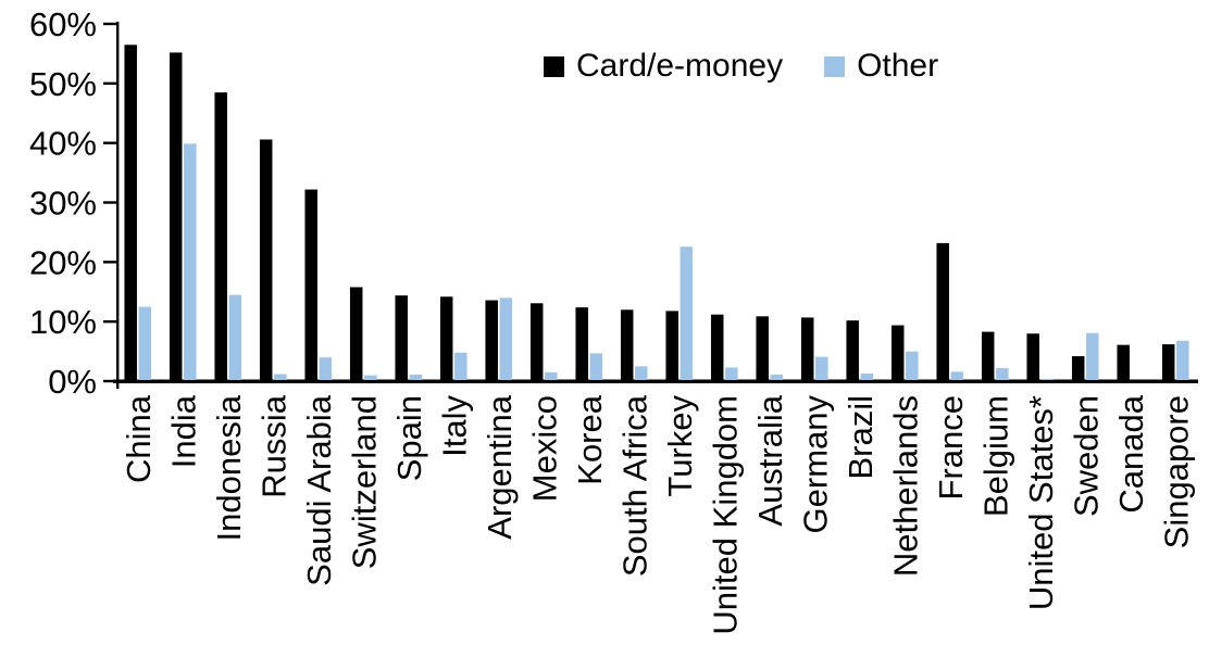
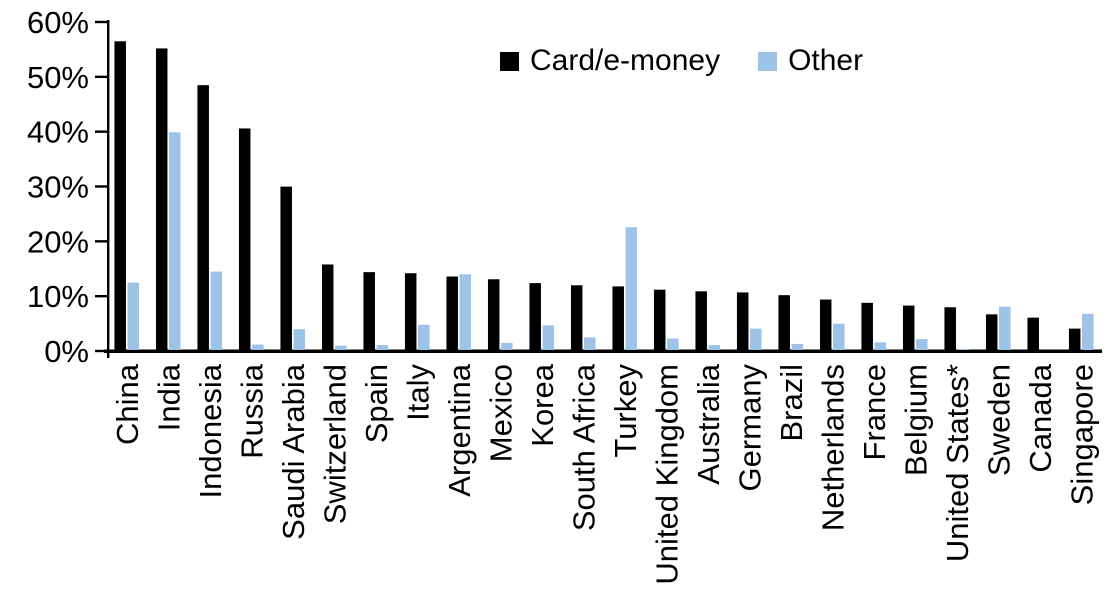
Card/e-money/Saudi Arabia: 32% -> 30%
Card/e-money/France: 23% -> 9%
Card/e-money/Sweden: 4% -> 6%
Card/e-money/Singapore: 6% -> 4%
